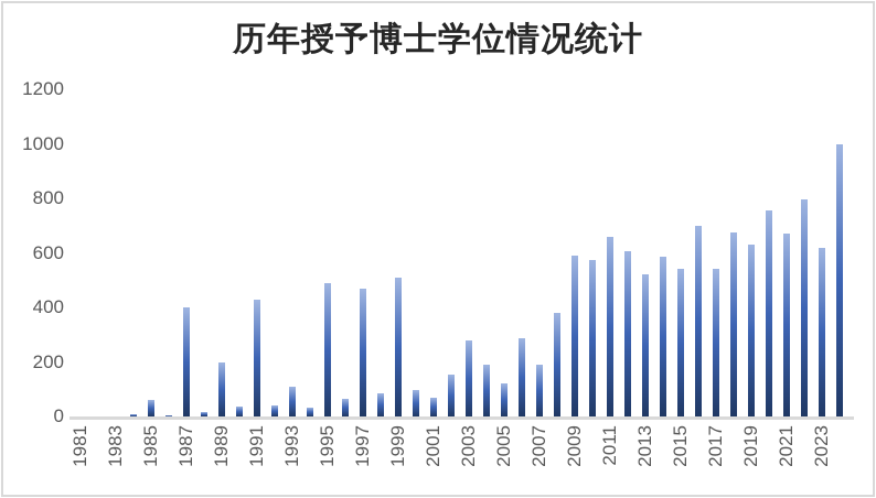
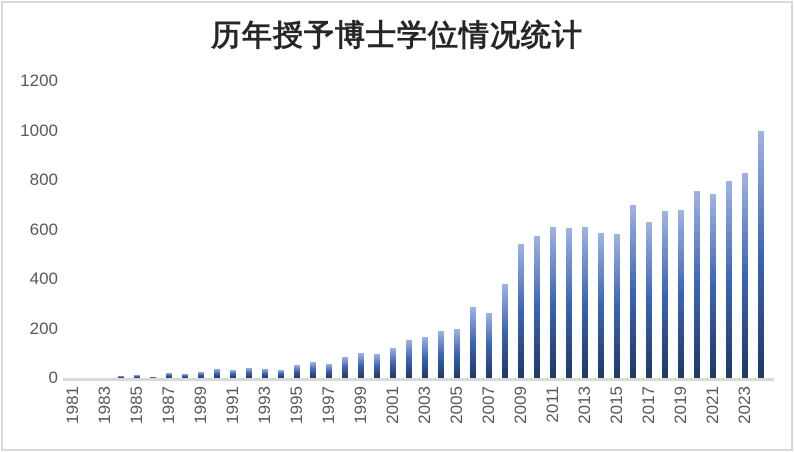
1985: 60 -> 10
1987: 400 -> 20
1989: 200 -> 20
1991: 430 -> 30
1993: 110 -> 40
1995: 490 -> 50
1997: 470 -> 60
1999: 510 -> 100
2001: 70 -> 120
2003: 280 -> 160
2005: 120 -> 200
2007: 190 -> 260
2009: 590 -> 540
2011: 660 -> 610
2013: 520 -> 610
2015: 540 -> 580
2017: 540 -> 630
2019: 630 -> 680
2021: 670 -> 740
2023: 620 -> 830
